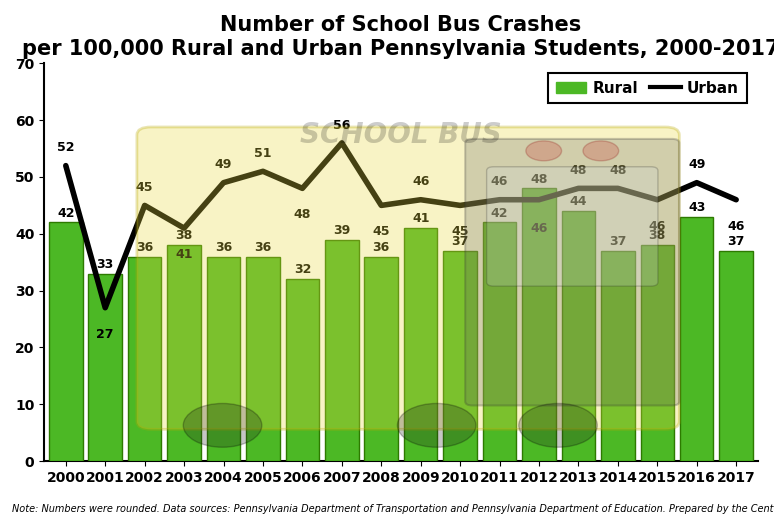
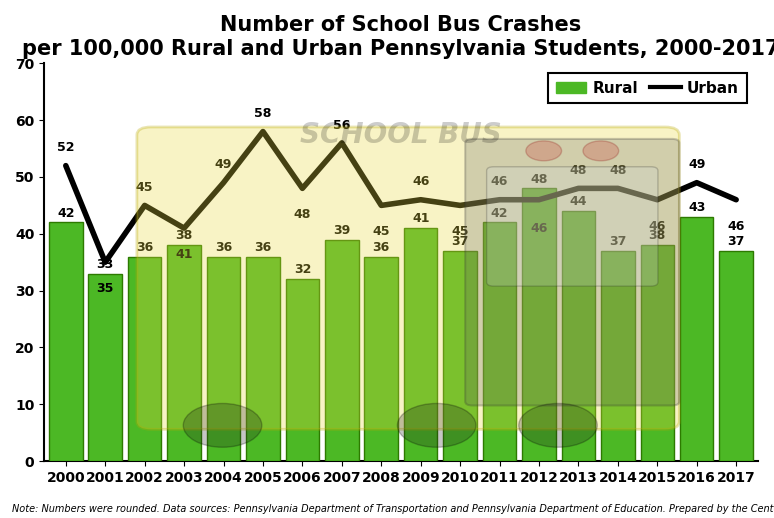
Urban/2001: 27 -> 35
Urban/2005: 51 -> 58
